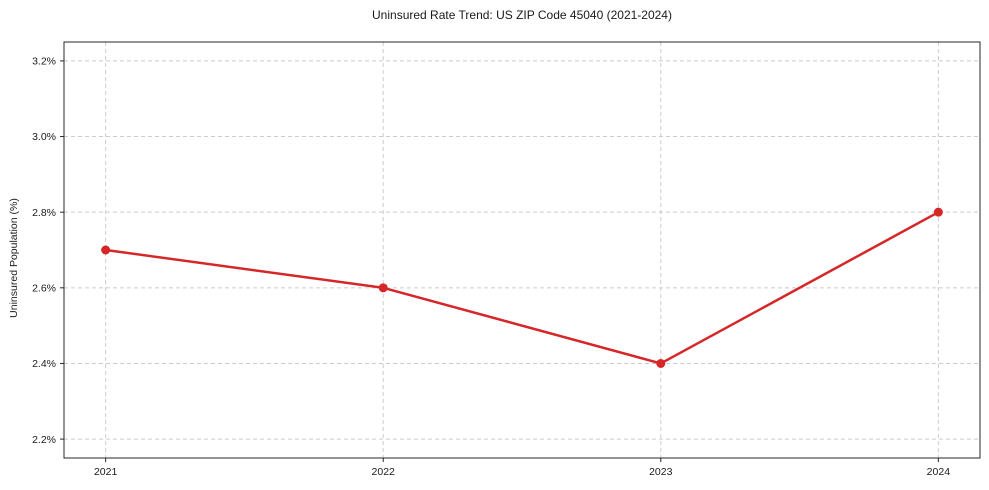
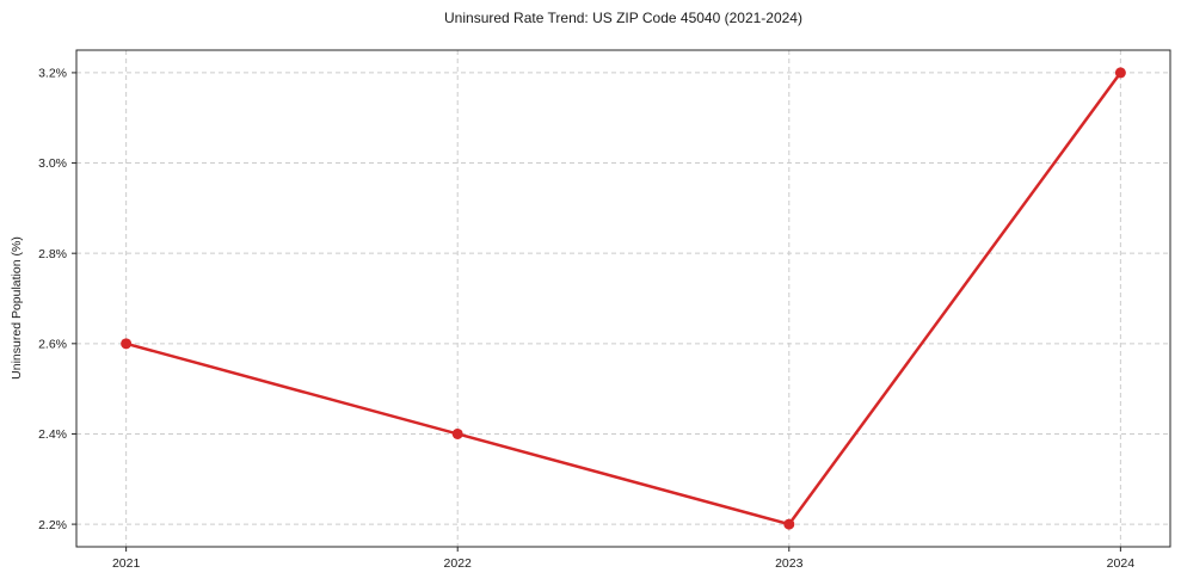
2021: 2.7% -> 2.6%
2022: 2.6% -> 2.4%
2023: 2.4% -> 2.2%
2024: 2.8% -> 3.2%
